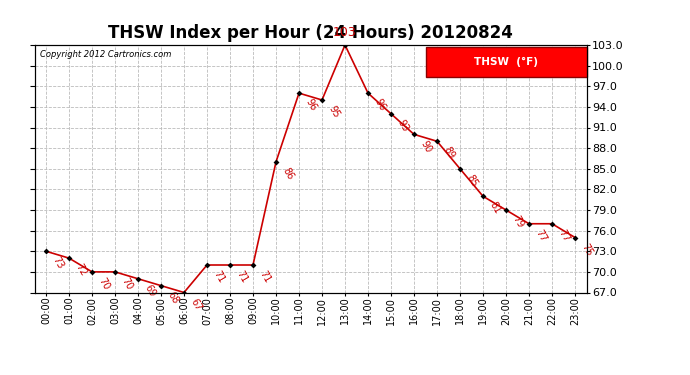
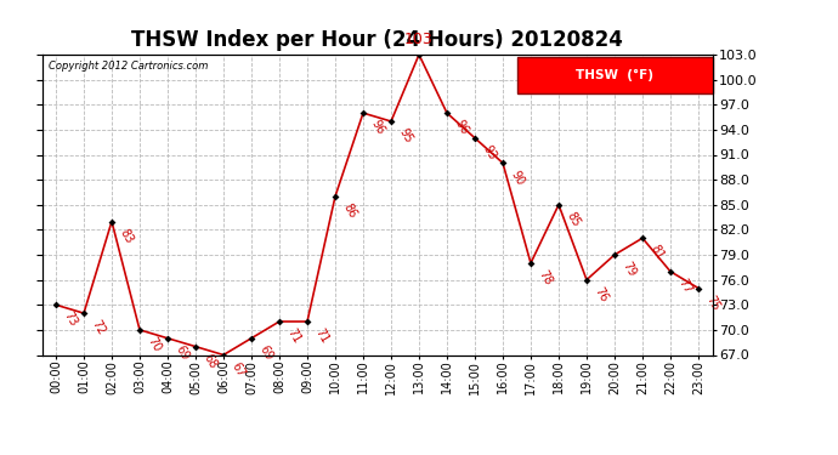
02:00: 70 -> 83
07:00: 71 -> 69
17:00: 89 -> 78
19:00: 81 -> 76
21:00: 77 -> 81
